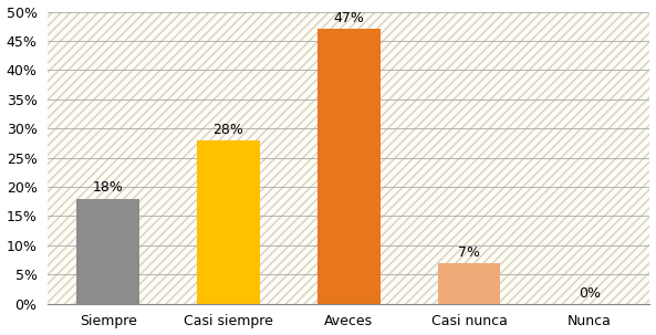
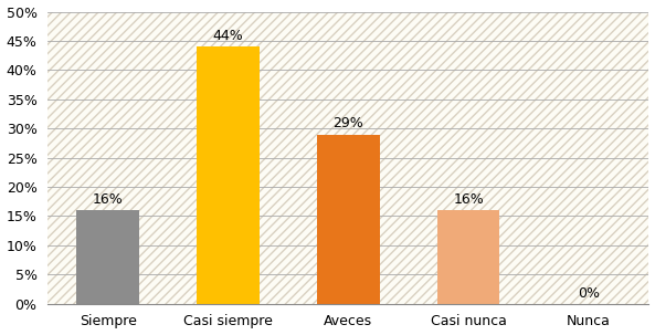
Siempre: 18% -> 16%
Casi siempre: 28% -> 44%
Aveces: 47% -> 29%
Casi nunca: 7% -> 16%
